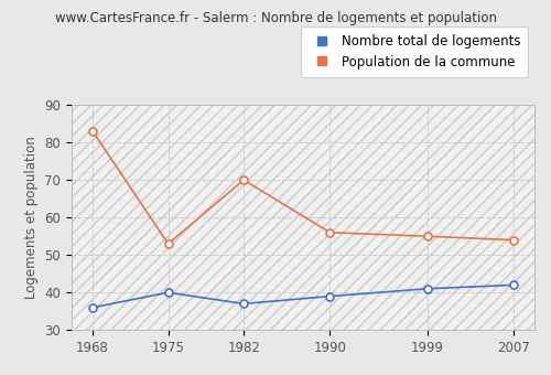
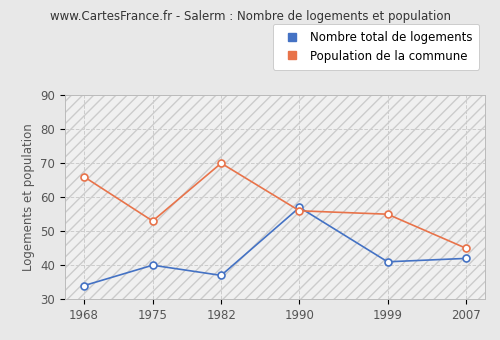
Nombre total de logements/1968: 36 -> 34
Population de la commune/1968: 83 -> 66
Nombre total de logements/1990: 39 -> 57
Population de la commune/2007: 54 -> 45
